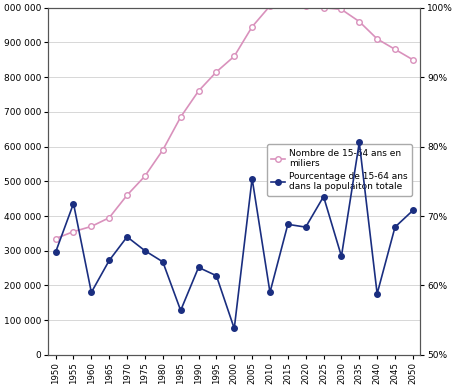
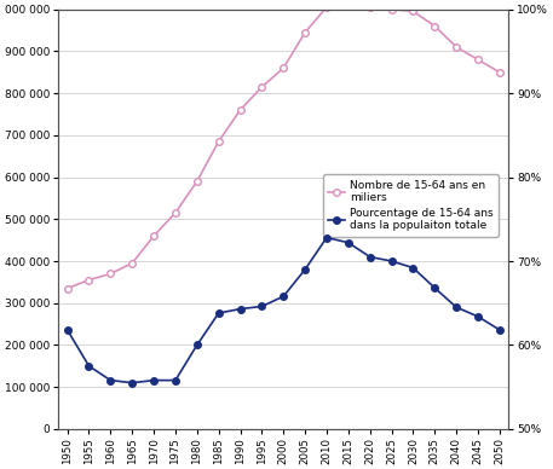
Pourcentage de 15-64 ans dans la populaiton totale/1950: 64.8% -> 61.8%
Pourcentage de 15-64 ans dans la populaiton totale/1955: 71.8% -> 57.5%
Pourcentage de 15-64 ans dans la populaiton totale/1960: 59.0% -> 55.8%
Pourcentage de 15-64 ans dans la populaiton totale/1965: 63.6% -> 55.5%
Pourcentage de 15-64 ans dans la populaiton totale/1970: 67.0% -> 55.8%
Pourcentage de 15-64 ans dans la populaiton totale/1975: 65.0% -> 55.8%
Pourcentage de 15-64 ans dans la populaiton totale/1980: 63.4% -> 60.0%
Pourcentage de 15-64 ans dans la populaiton totale/1985: 56.4% -> 63.8%
Pourcentage de 15-64 ans dans la populaiton totale/1990: 62.6% -> 64.3%
Pourcentage de 15-64 ans dans la populaiton totale/1995: 61.4% -> 64.6%
Pourcentage de 15-64 ans dans la populaiton totale/2000: 53.8% -> 65.8%
Pourcentage de 15-64 ans dans la populaiton totale/2005: 75.4% -> 69.0%
Pourcentage de 15-64 ans dans la populaiton totale/2010: 59.0% -> 72.8%
Pourcentage de 15-64 ans dans la populaiton totale/2015: 68.8% -> 72.2%
Pourcentage de 15-64 ans dans la populaiton totale/2020: 68.4% -> 70.5%
Pourcentage de 15-64 ans dans la populaiton totale/2025: 72.8% -> 70.0%
Pourcentage de 15-64 ans dans la populaiton totale/2030: 64.2% -> 69.2%
Pourcentage de 15-64 ans dans la populaiton totale/2035: 80.6% -> 66.8%
Pourcentage de 15-64 ans dans la populaiton totale/2040: 58.8% -> 64.5%
Pourcentage de 15-64 ans dans la populaiton totale/2045: 68.4% -> 63.4%
Pourcentage de 15-64 ans dans la populaiton totale/2050: 70.8% -> 61.8%
